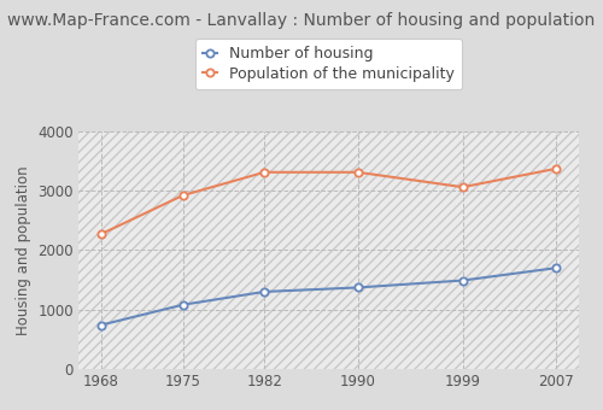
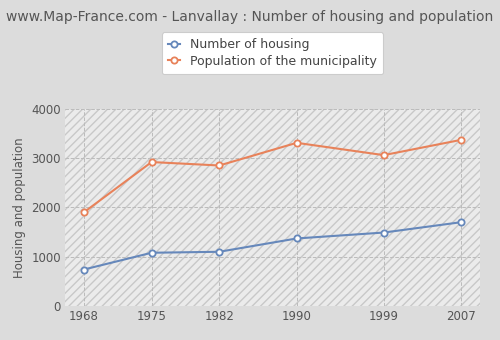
Population of the municipality/1968: 2270 -> 1900
Number of housing/1982: 1300 -> 1100
Population of the municipality/1982: 3310 -> 2850
